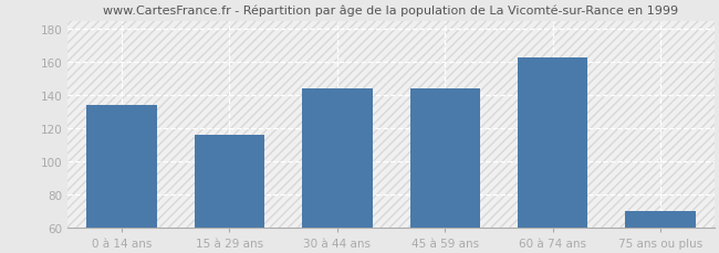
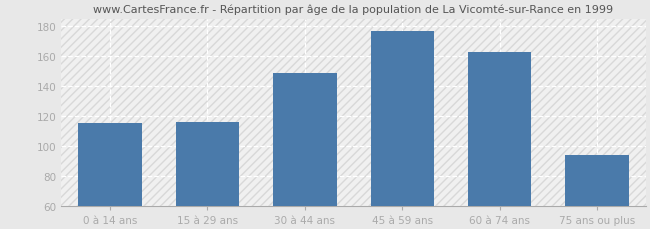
0 à 14 ans: 134 -> 115
30 à 44 ans: 144 -> 149
45 à 59 ans: 144 -> 177
75 ans ou plus: 70 -> 94
